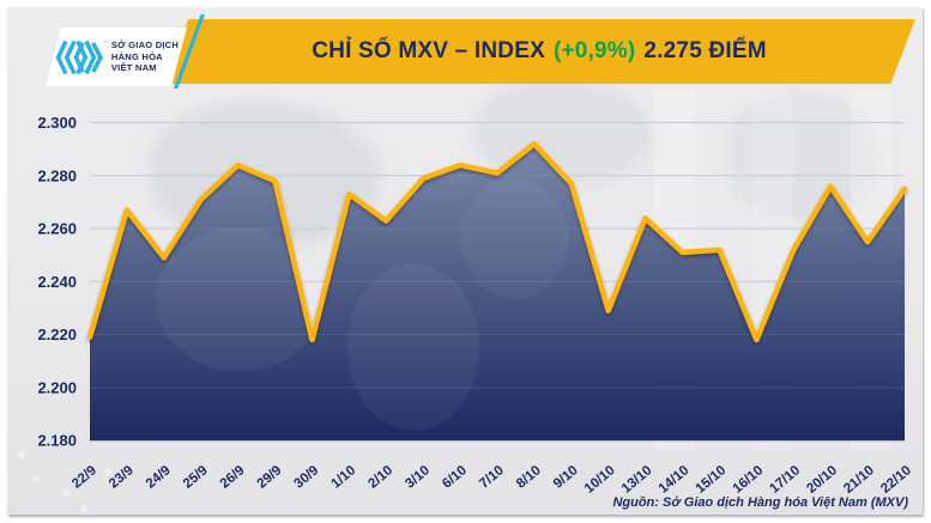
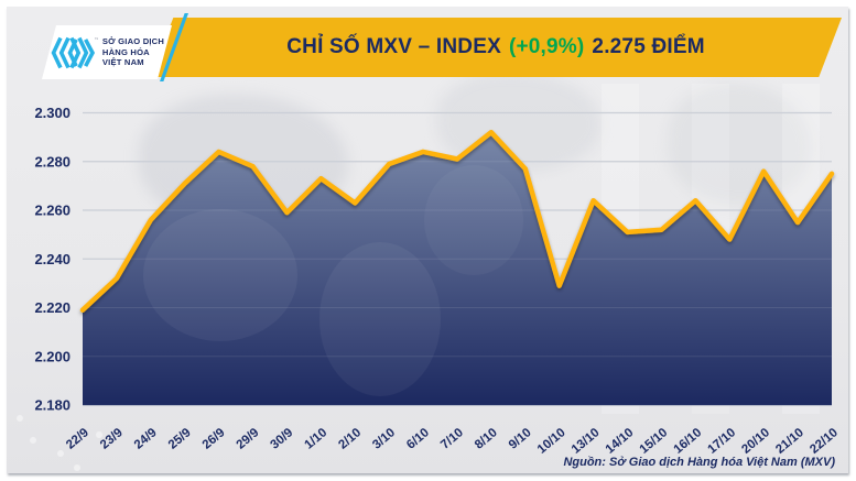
23/9: 2.267 -> 2.232
24/9: 2.249 -> 2.256
30/9: 2.218 -> 2.259
16/10: 2.218 -> 2.264
17/10: 2.252 -> 2.248
